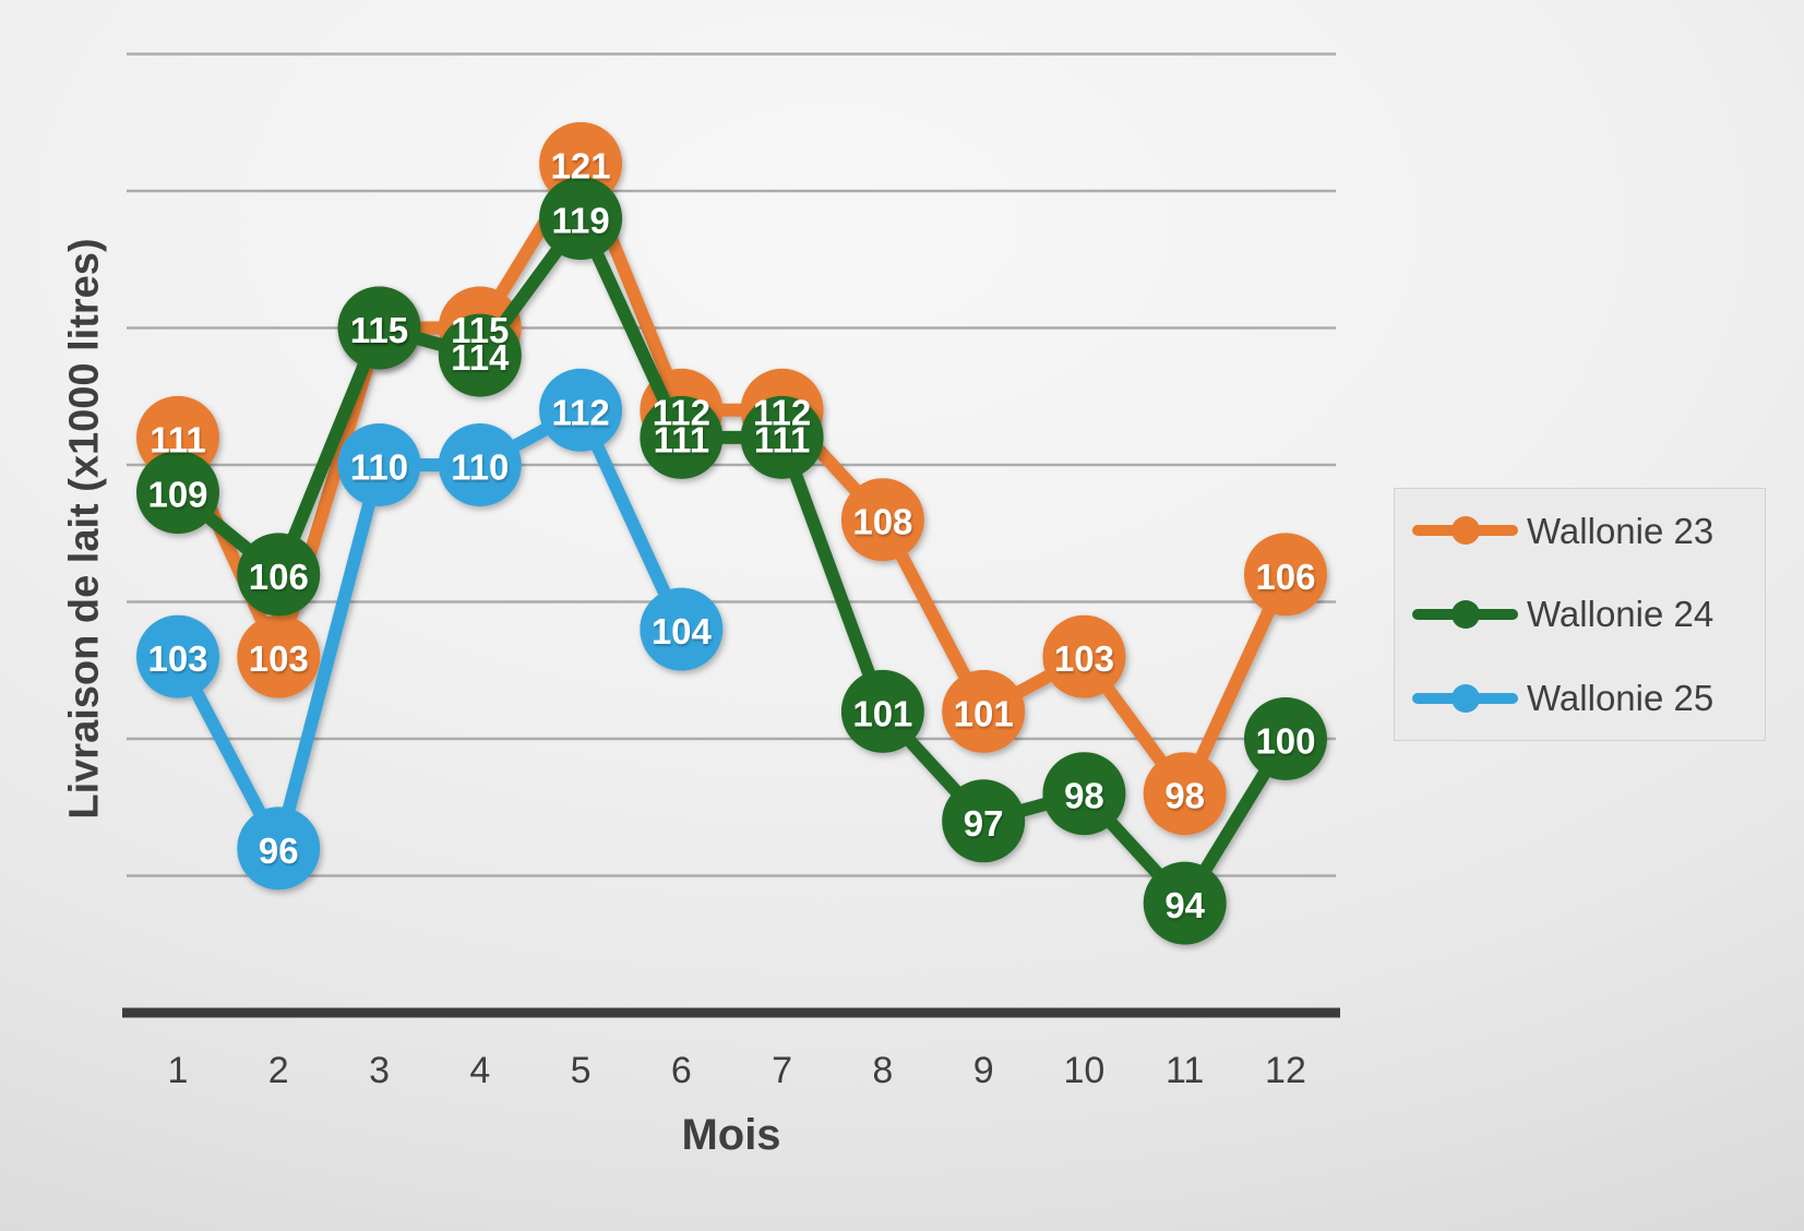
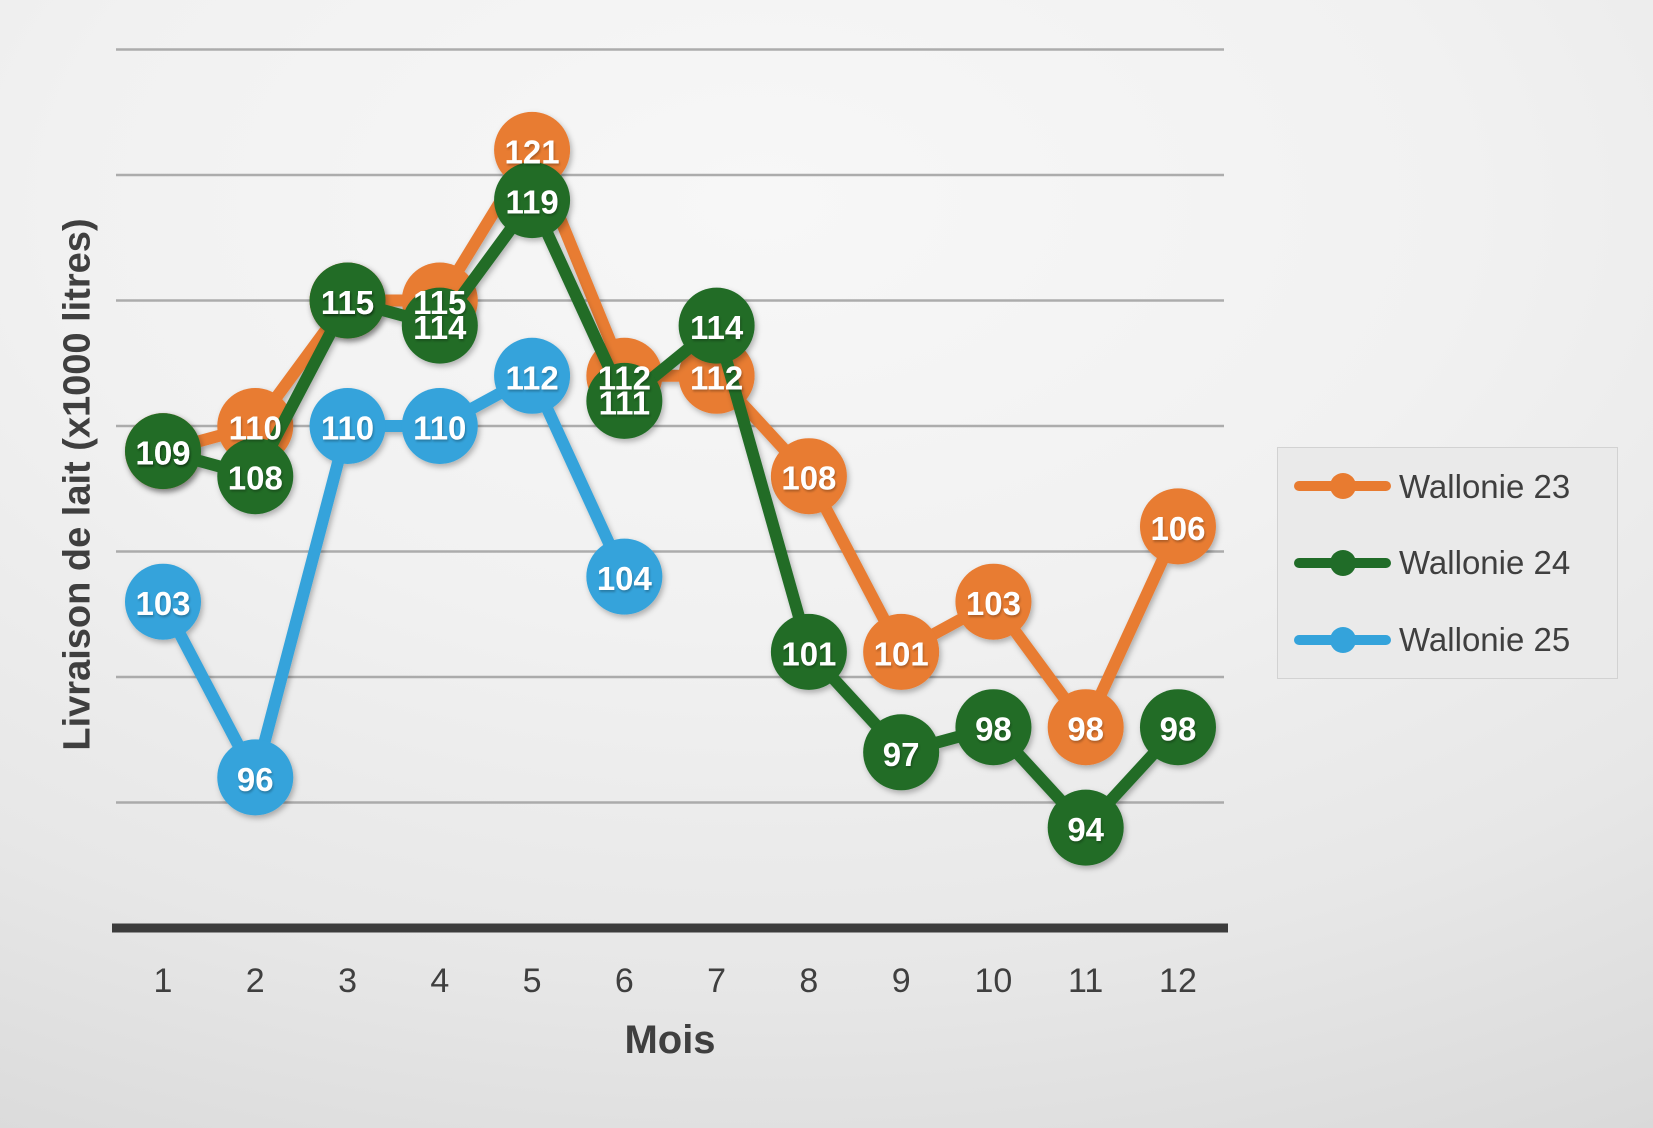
Wallonie 23/1: 111 -> 109
Wallonie 23/2: 103 -> 110
Wallonie 24/2: 106 -> 108
Wallonie 24/7: 111 -> 114
Wallonie 24/12: 100 -> 98
